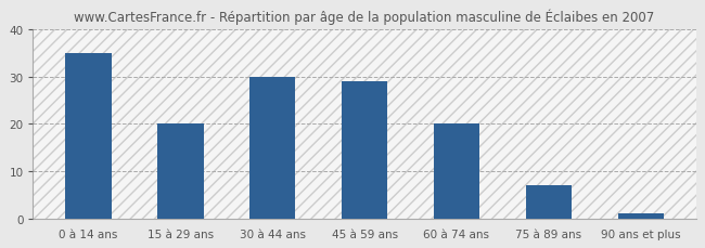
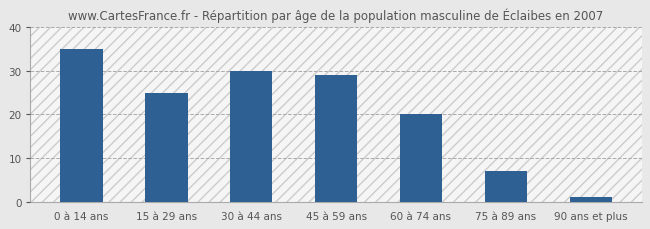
15 à 29 ans: 20 -> 25
